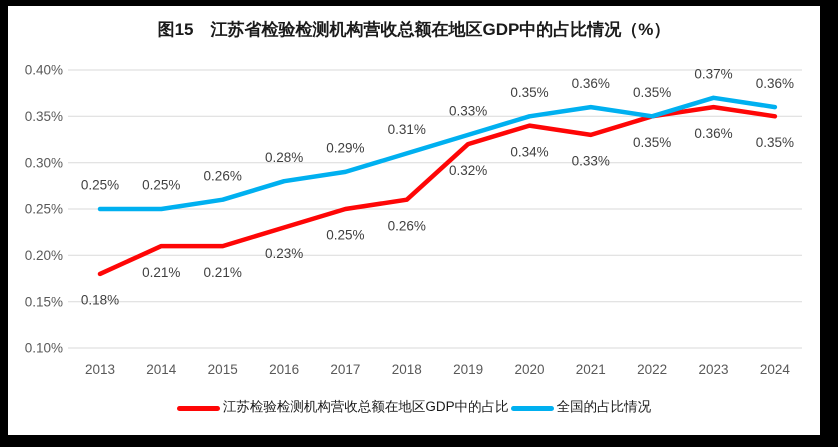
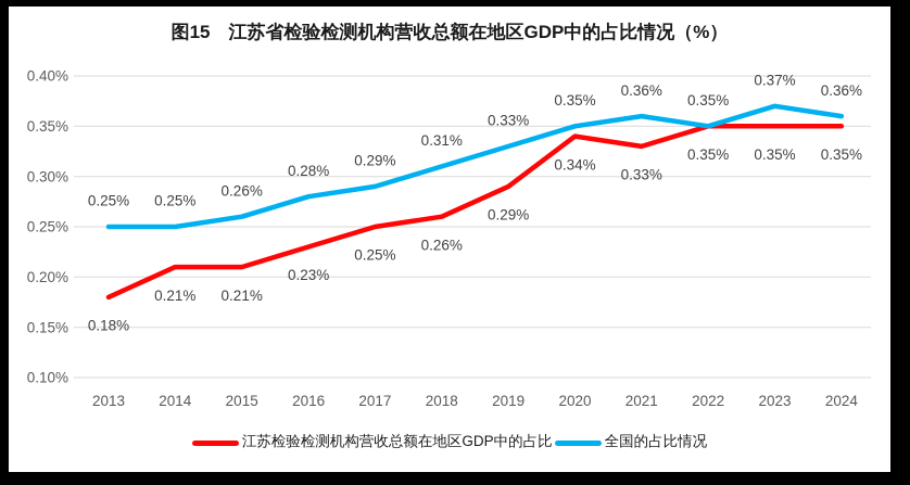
江苏检验检测机构营收总额在地区GDP中的占比/2019: 0.32% -> 0.29%
江苏检验检测机构营收总额在地区GDP中的占比/2023: 0.36% -> 0.35%
